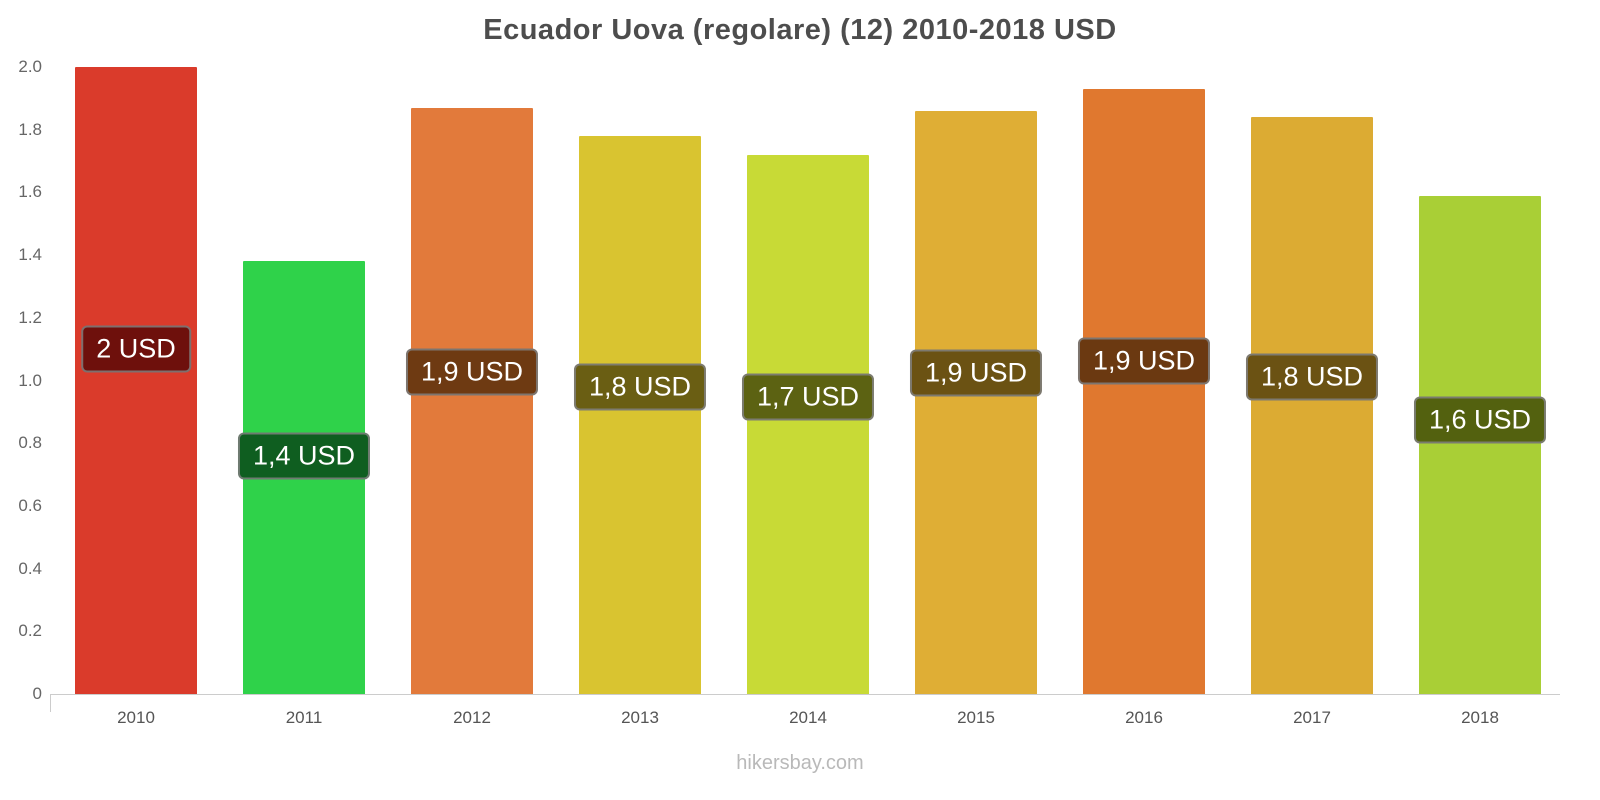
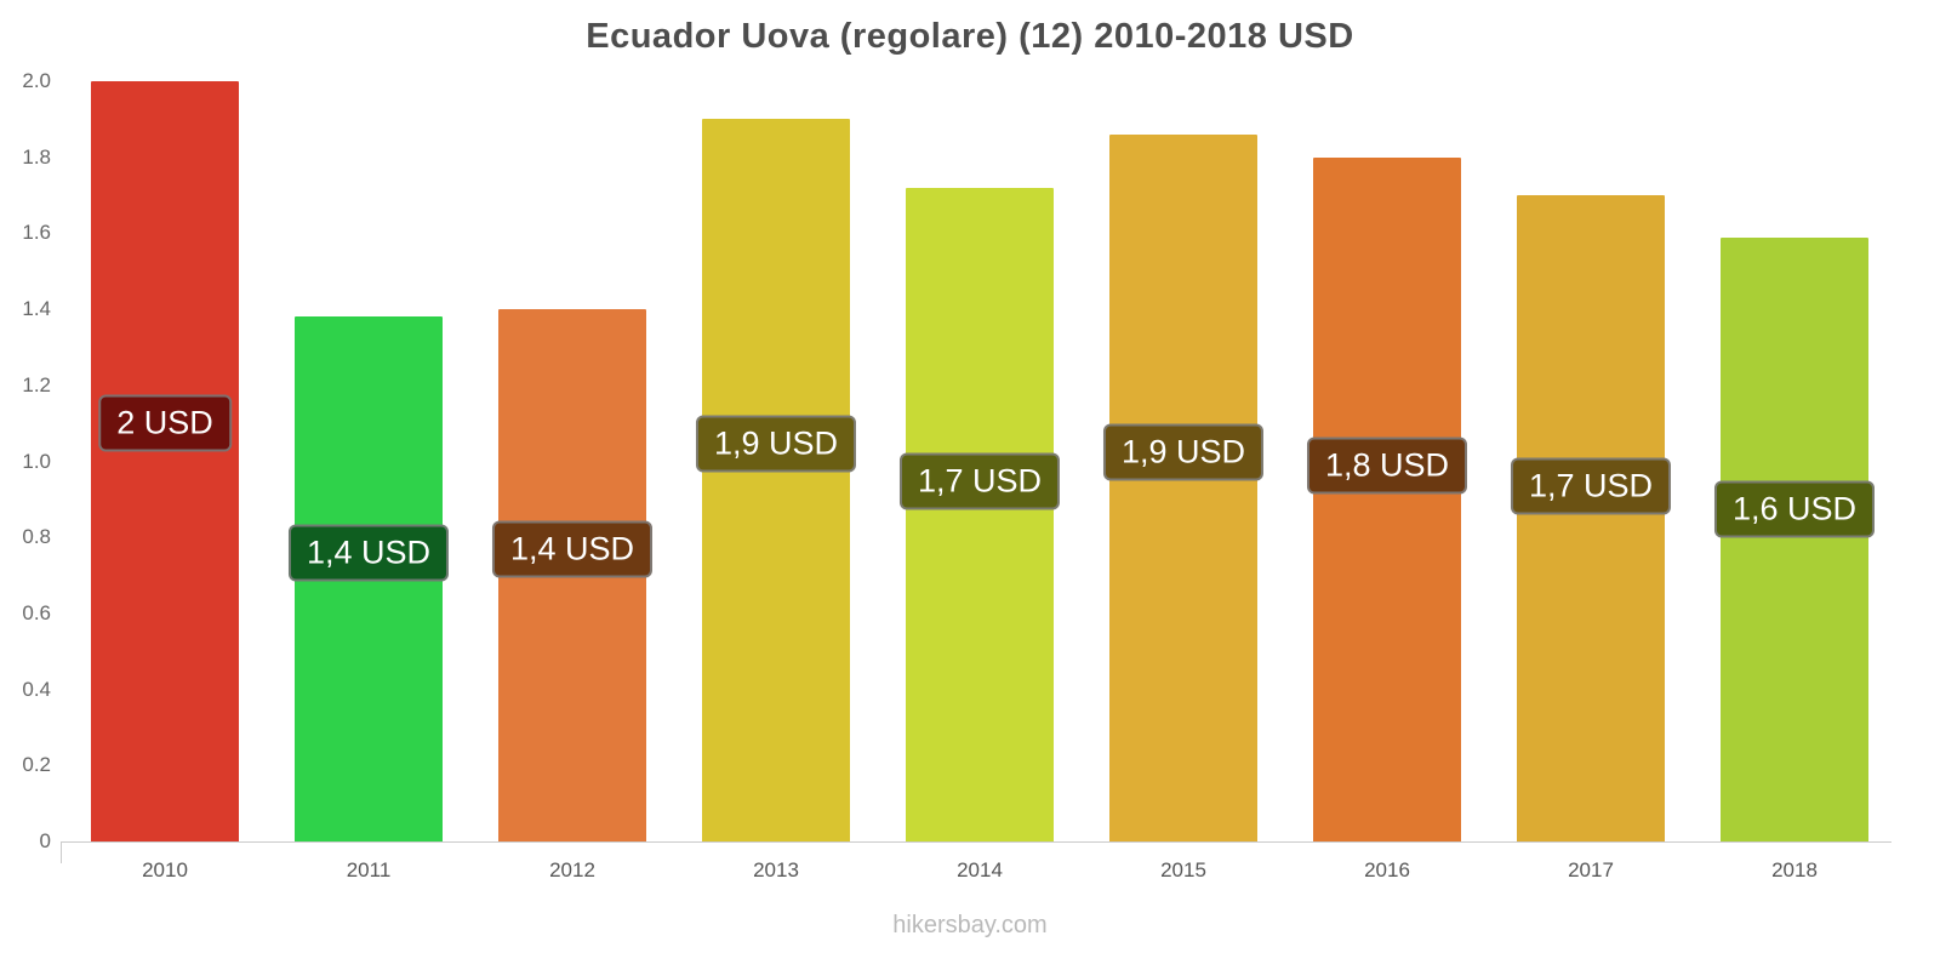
2012: 1,9 -> 1,4
2013: 1,8 -> 1,9
2016: 1,9 -> 1,8
2017: 1,8 -> 1,7
